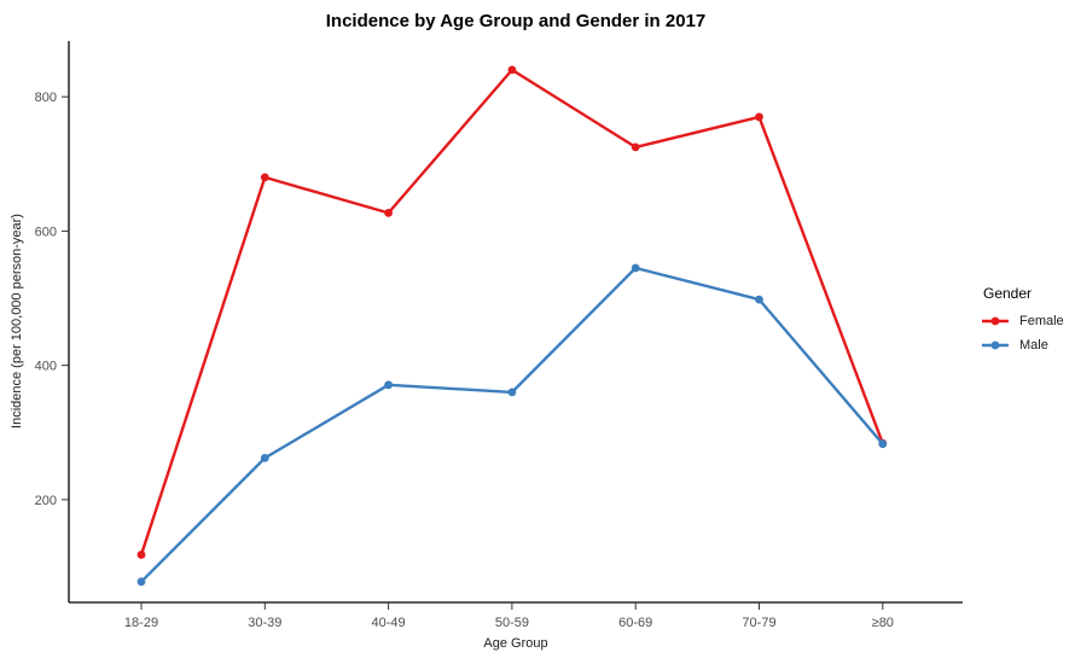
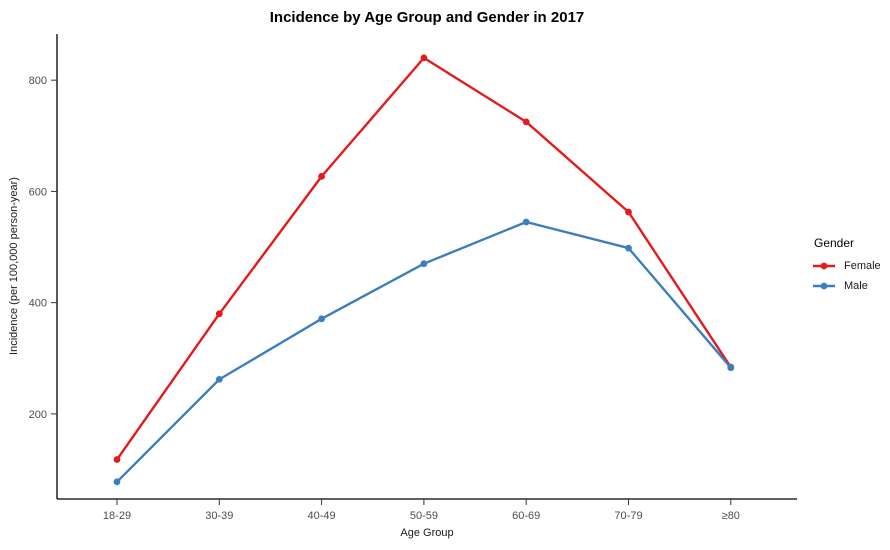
Female/30-39: 680 -> 380
Male/50-59: 360 -> 470
Female/70-79: 770 -> 560
